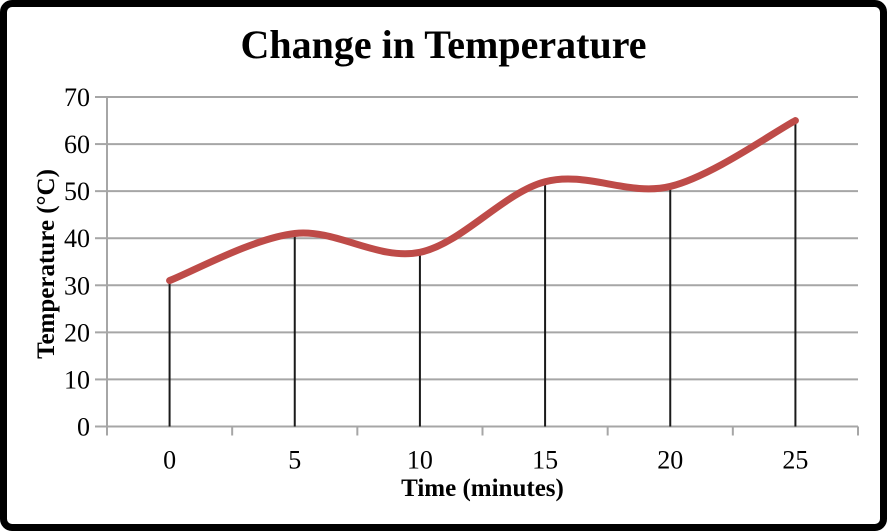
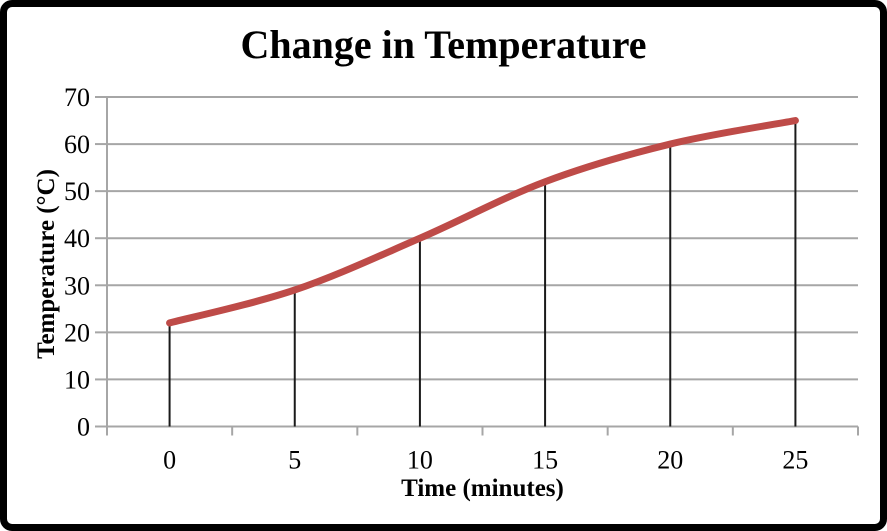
0: 31 -> 22
5: 41 -> 29
10: 37 -> 40
20: 51 -> 60
